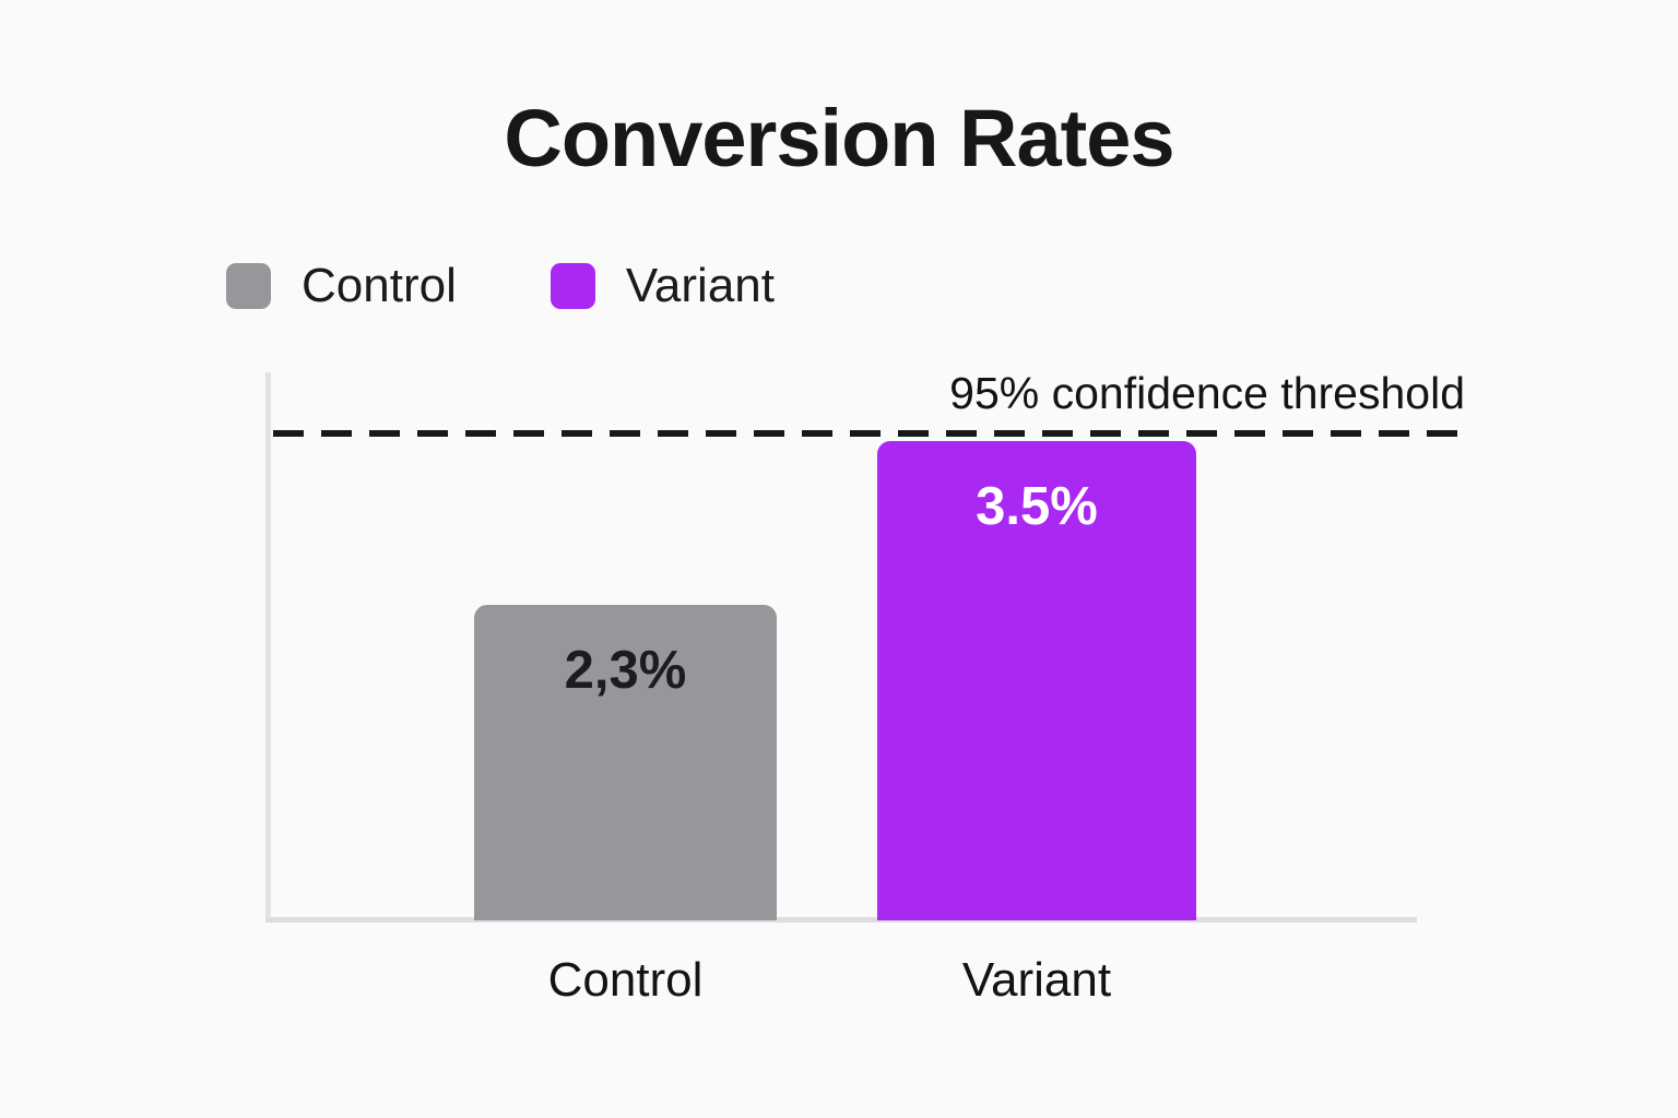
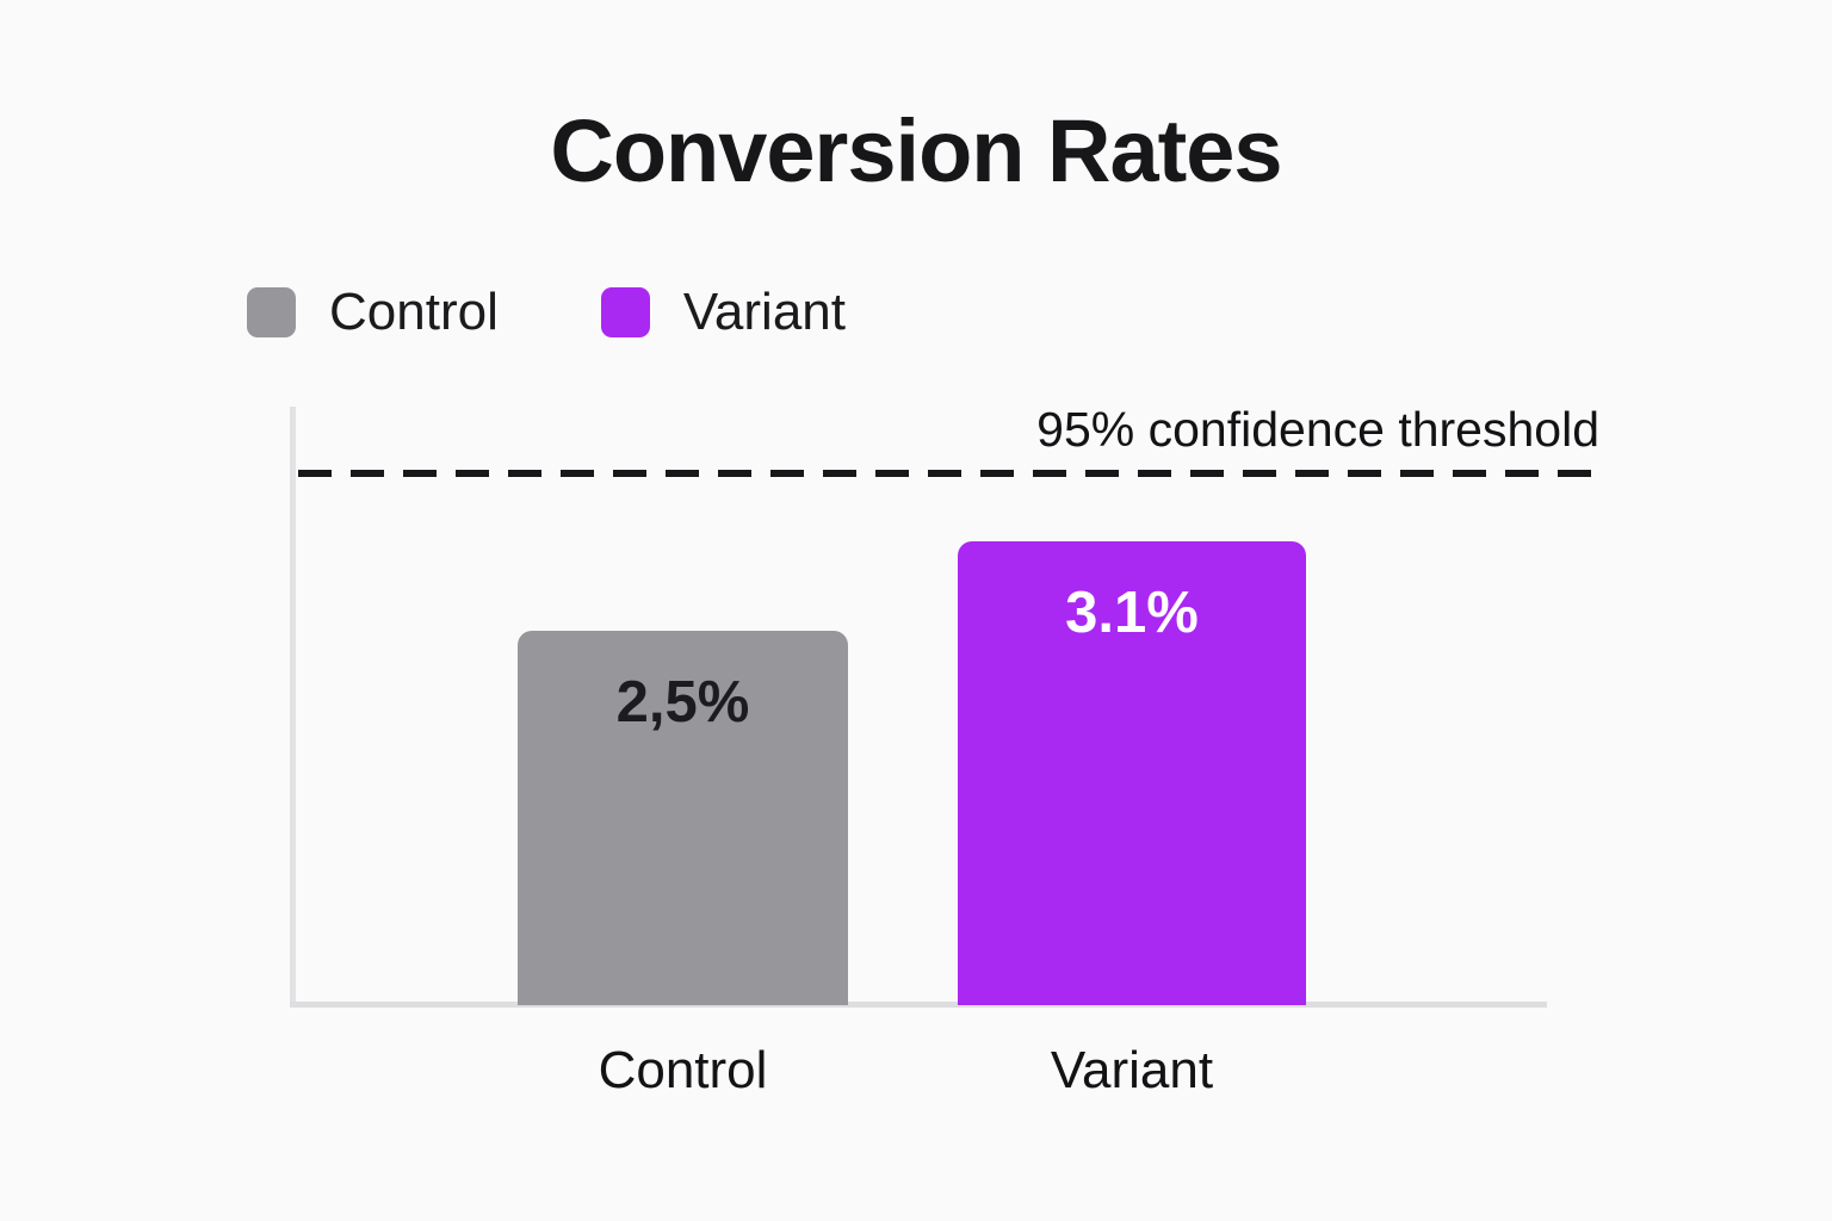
Control: 2,3% -> 2,5%
Variant: 3.5% -> 3.1%
